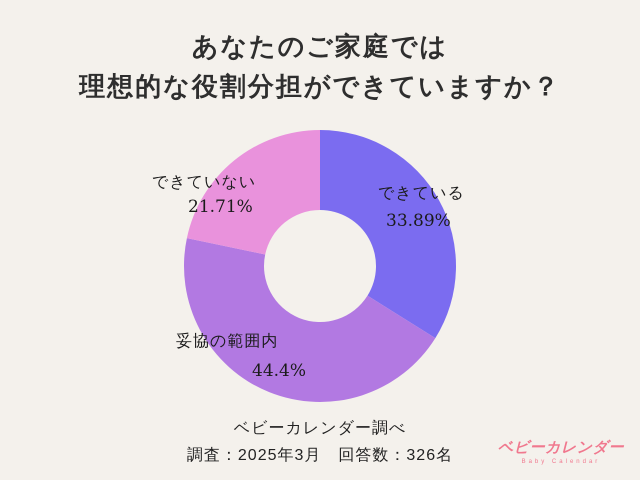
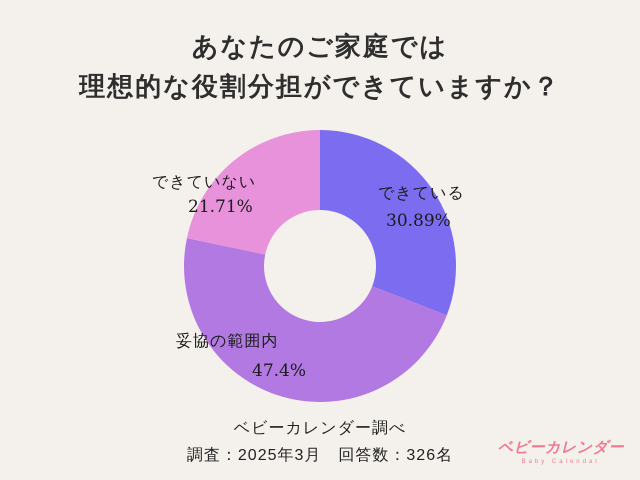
できている: 33.89% -> 30.89%
妥協の範囲内: 44.4% -> 47.4%
